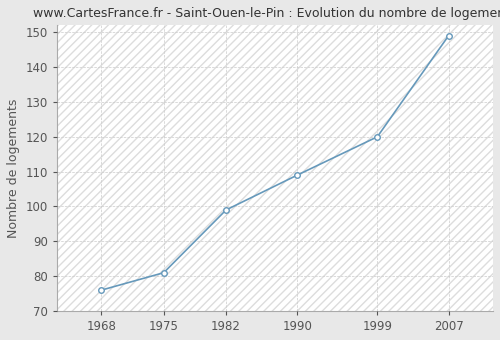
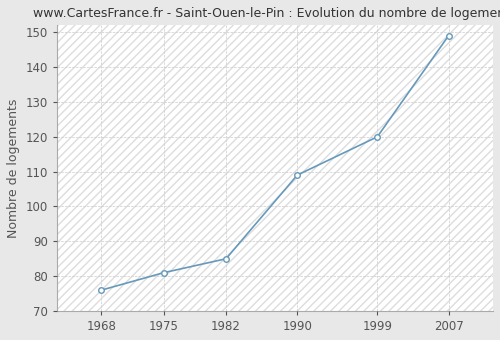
1982: 99 -> 85
